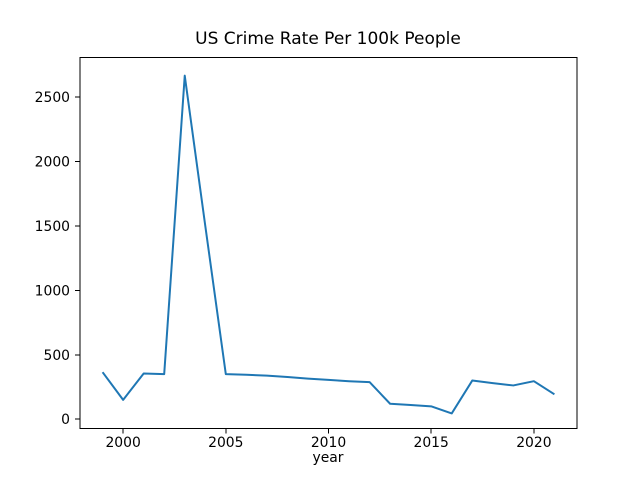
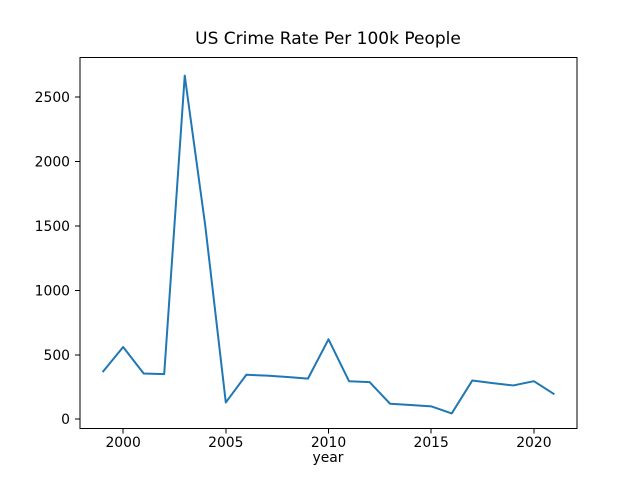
2000: 150 -> 560
2005: 350 -> 130
2010: 300 -> 620
